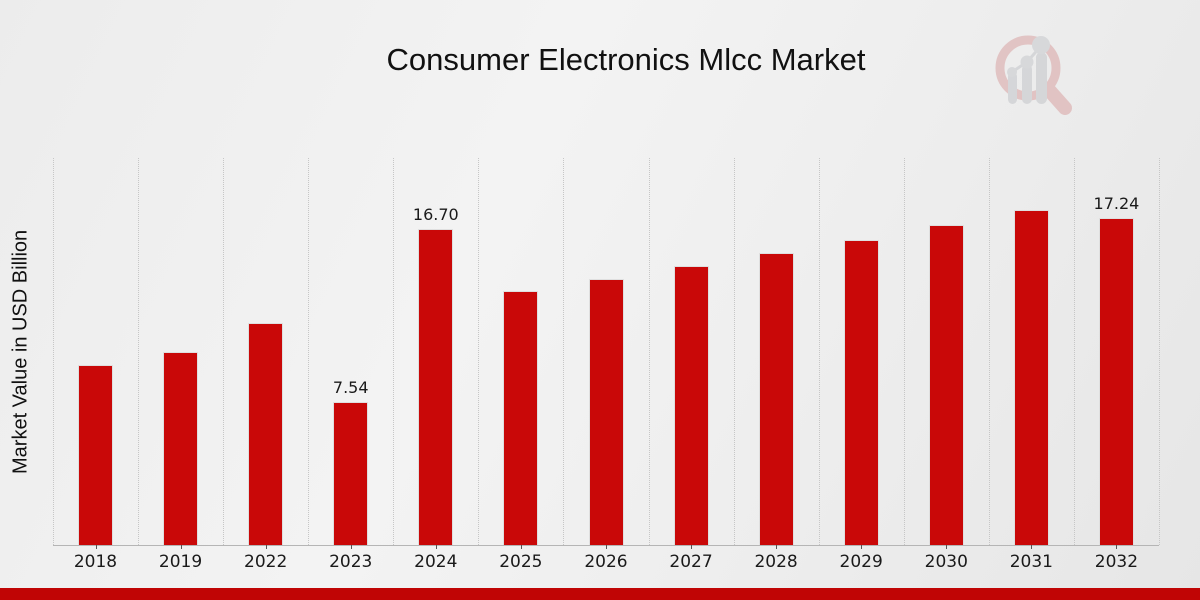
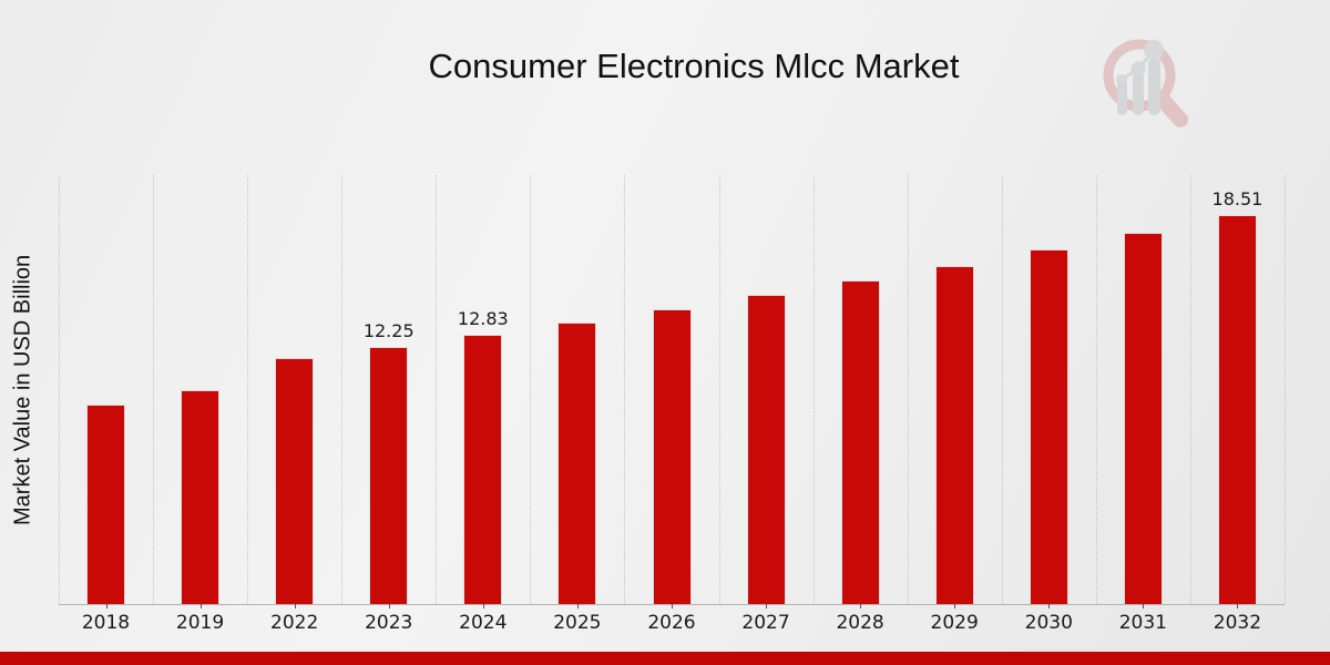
2023: 7.54 -> 12.25
2024: 16.70 -> 12.83
2032: 17.24 -> 18.51
